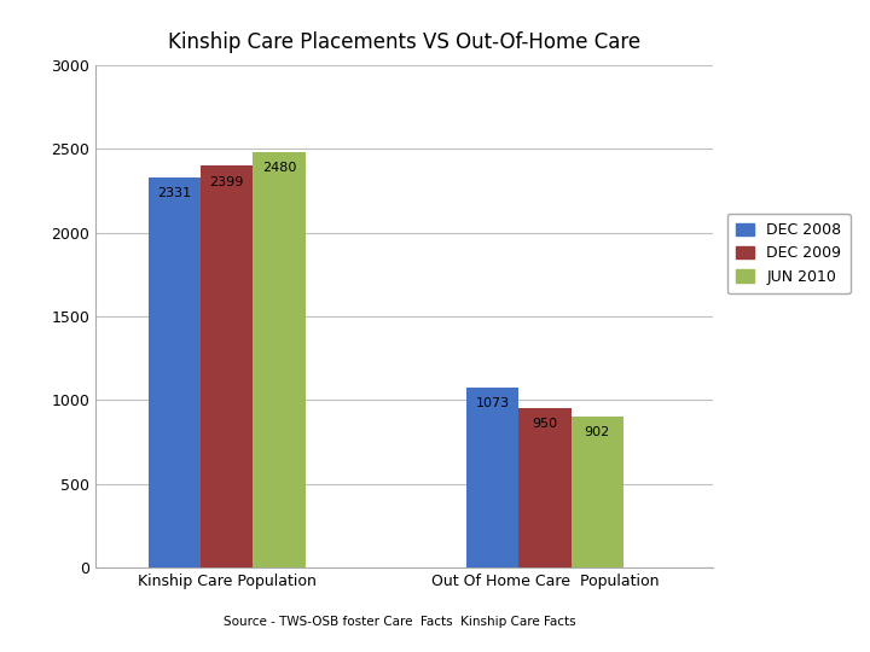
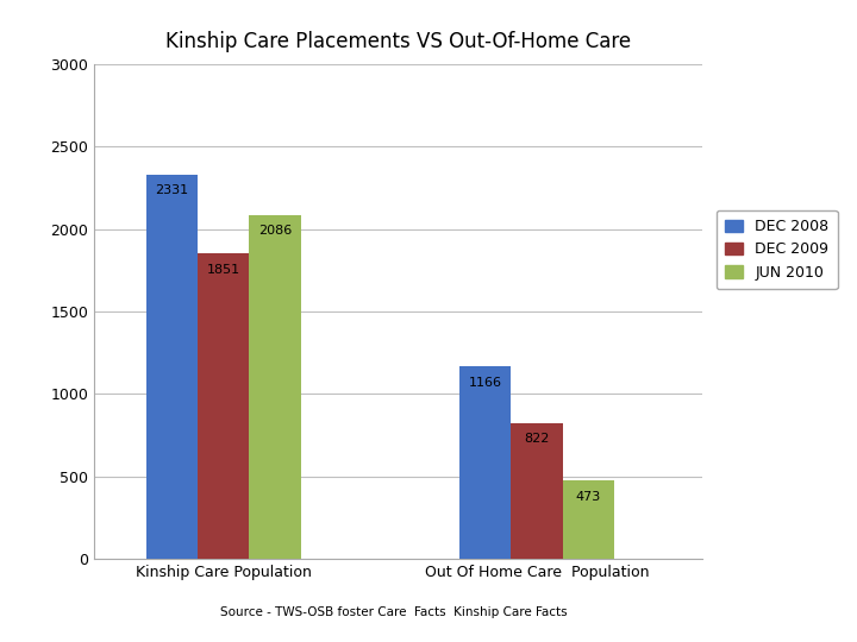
DEC 2009/Kinship Care Population: 2399 -> 1851
JUN 2010/Kinship Care Population: 2480 -> 2086
DEC 2008/Out Of Home Care Population: 1073 -> 1166
DEC 2009/Out Of Home Care Population: 950 -> 822
JUN 2010/Out Of Home Care Population: 902 -> 473
